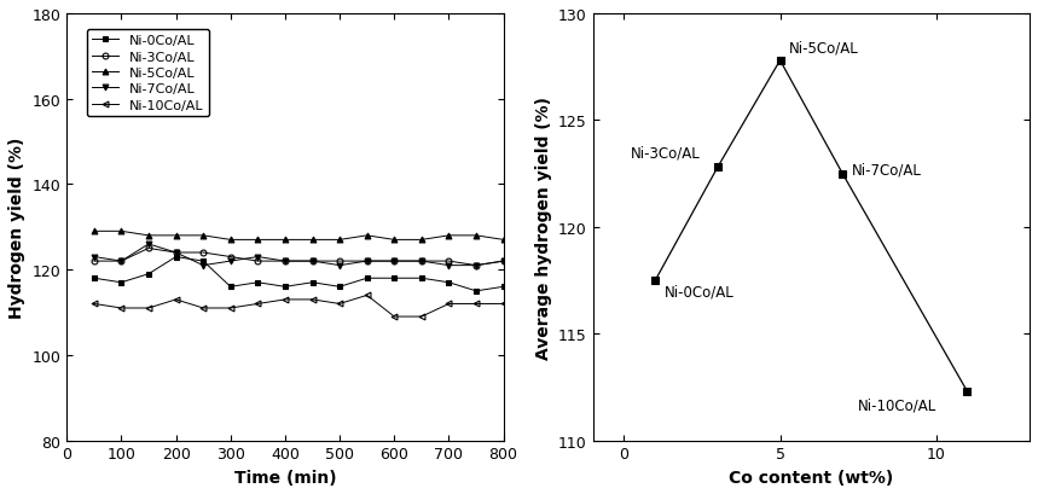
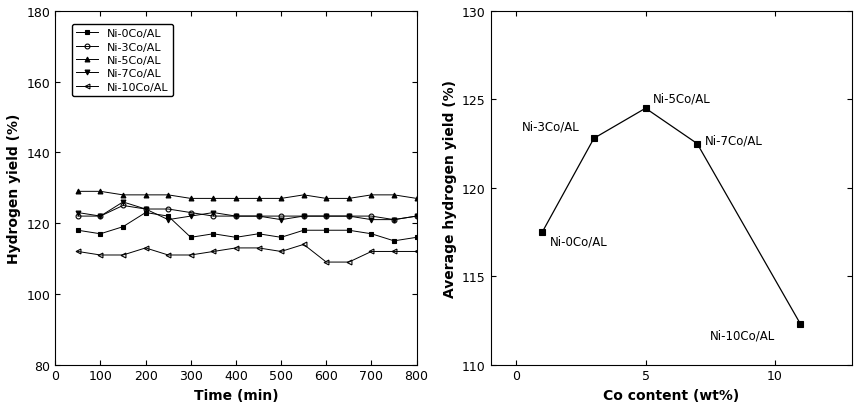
5: 127.8 -> 124.5
